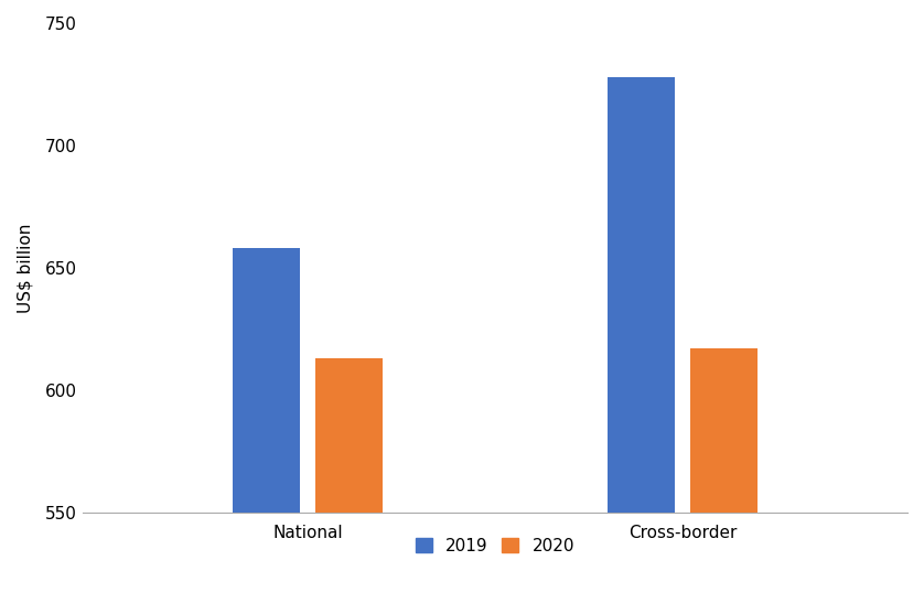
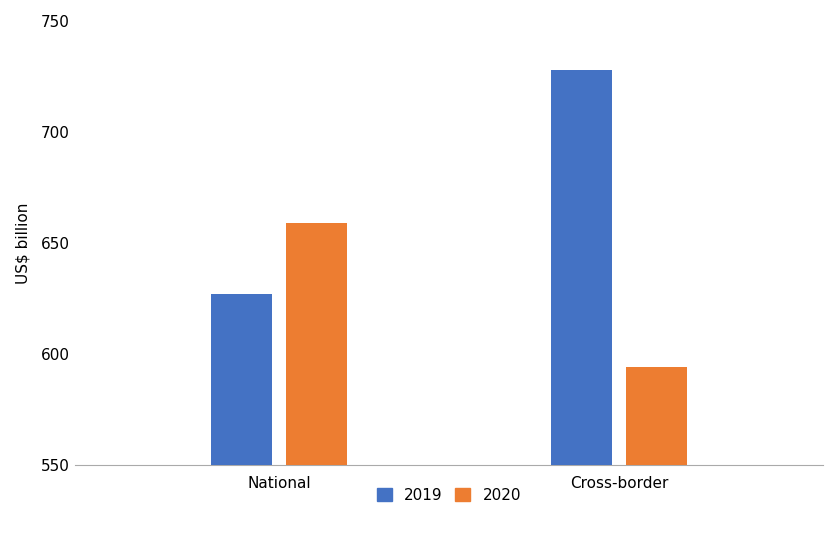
2019/National: 658 -> 627
2020/National: 613 -> 659
2020/Cross-border: 617 -> 594
